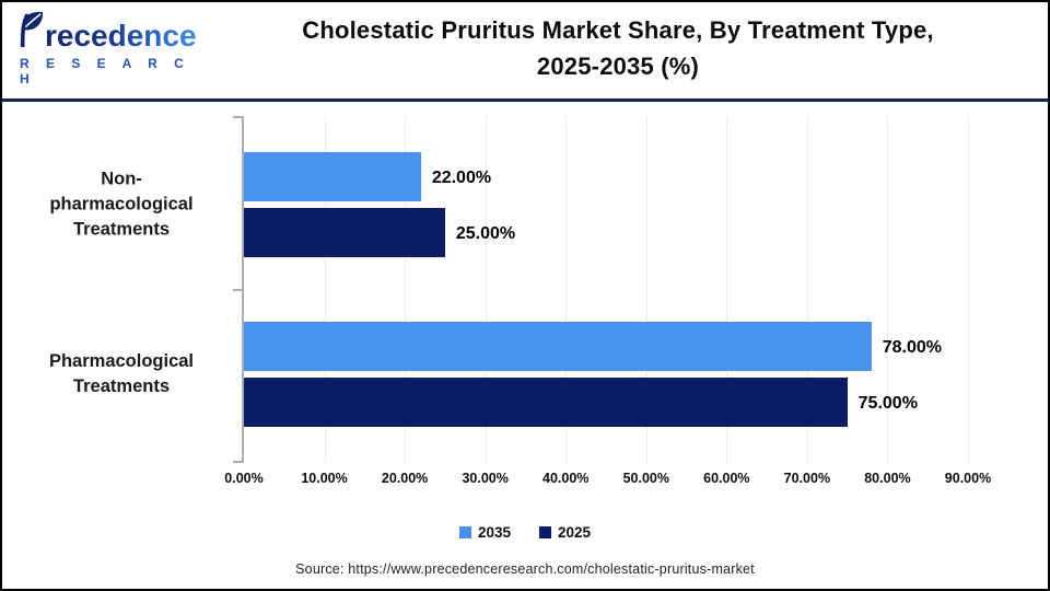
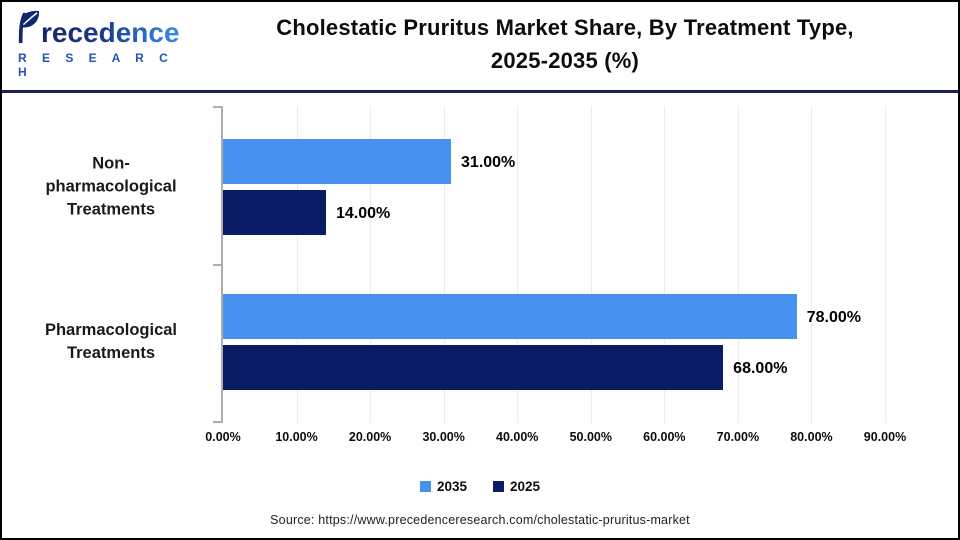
2035/Non-pharmacological Treatments: 22.00% -> 31.00%
2025/Non-pharmacological Treatments: 25.00% -> 14.00%
2025/Pharmacological Treatments: 75.00% -> 68.00%
